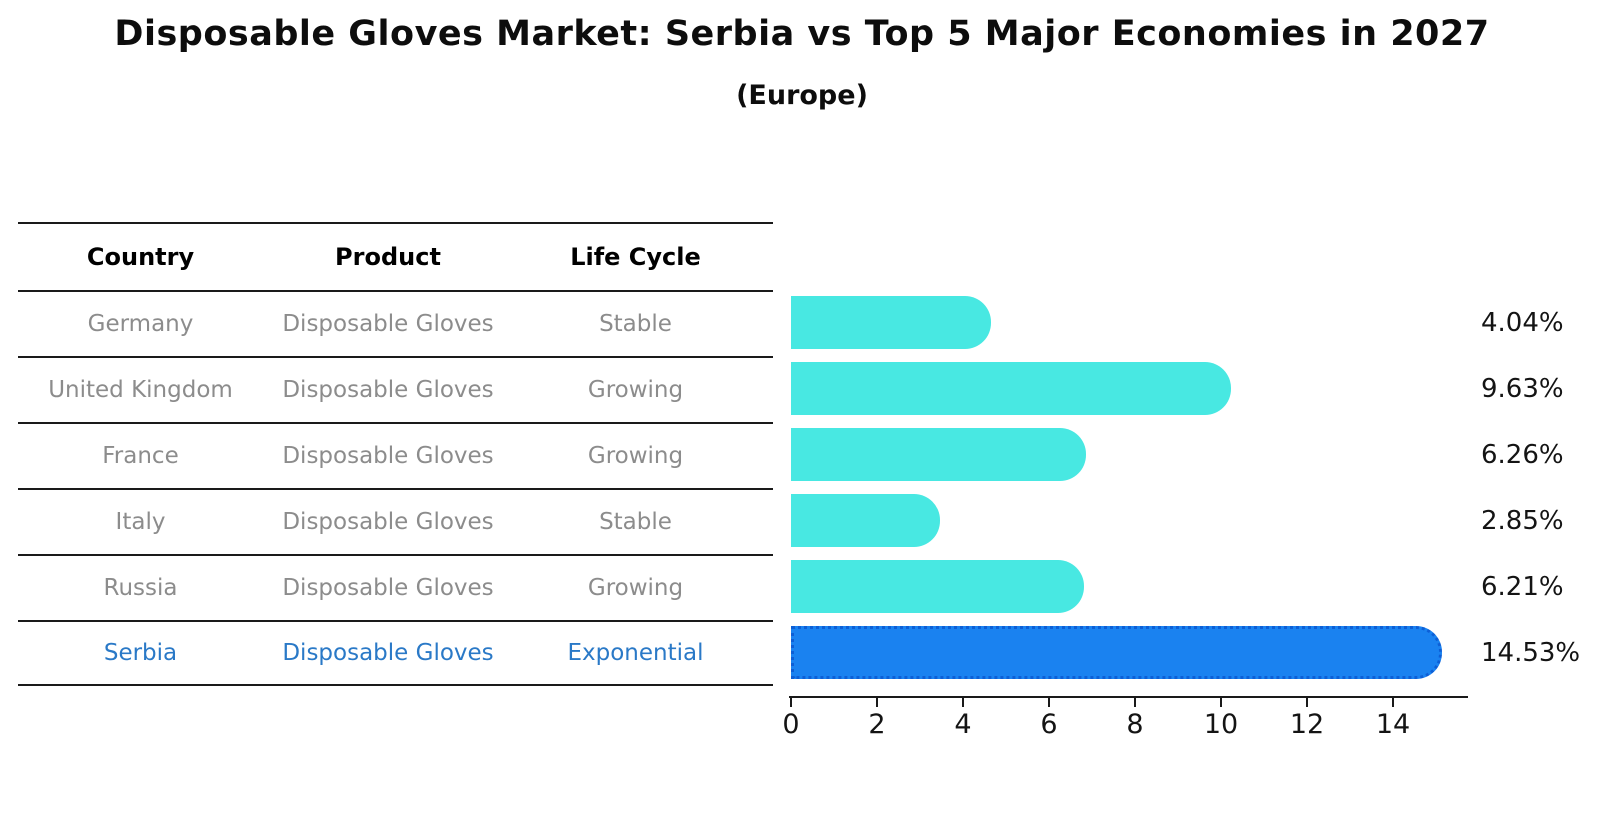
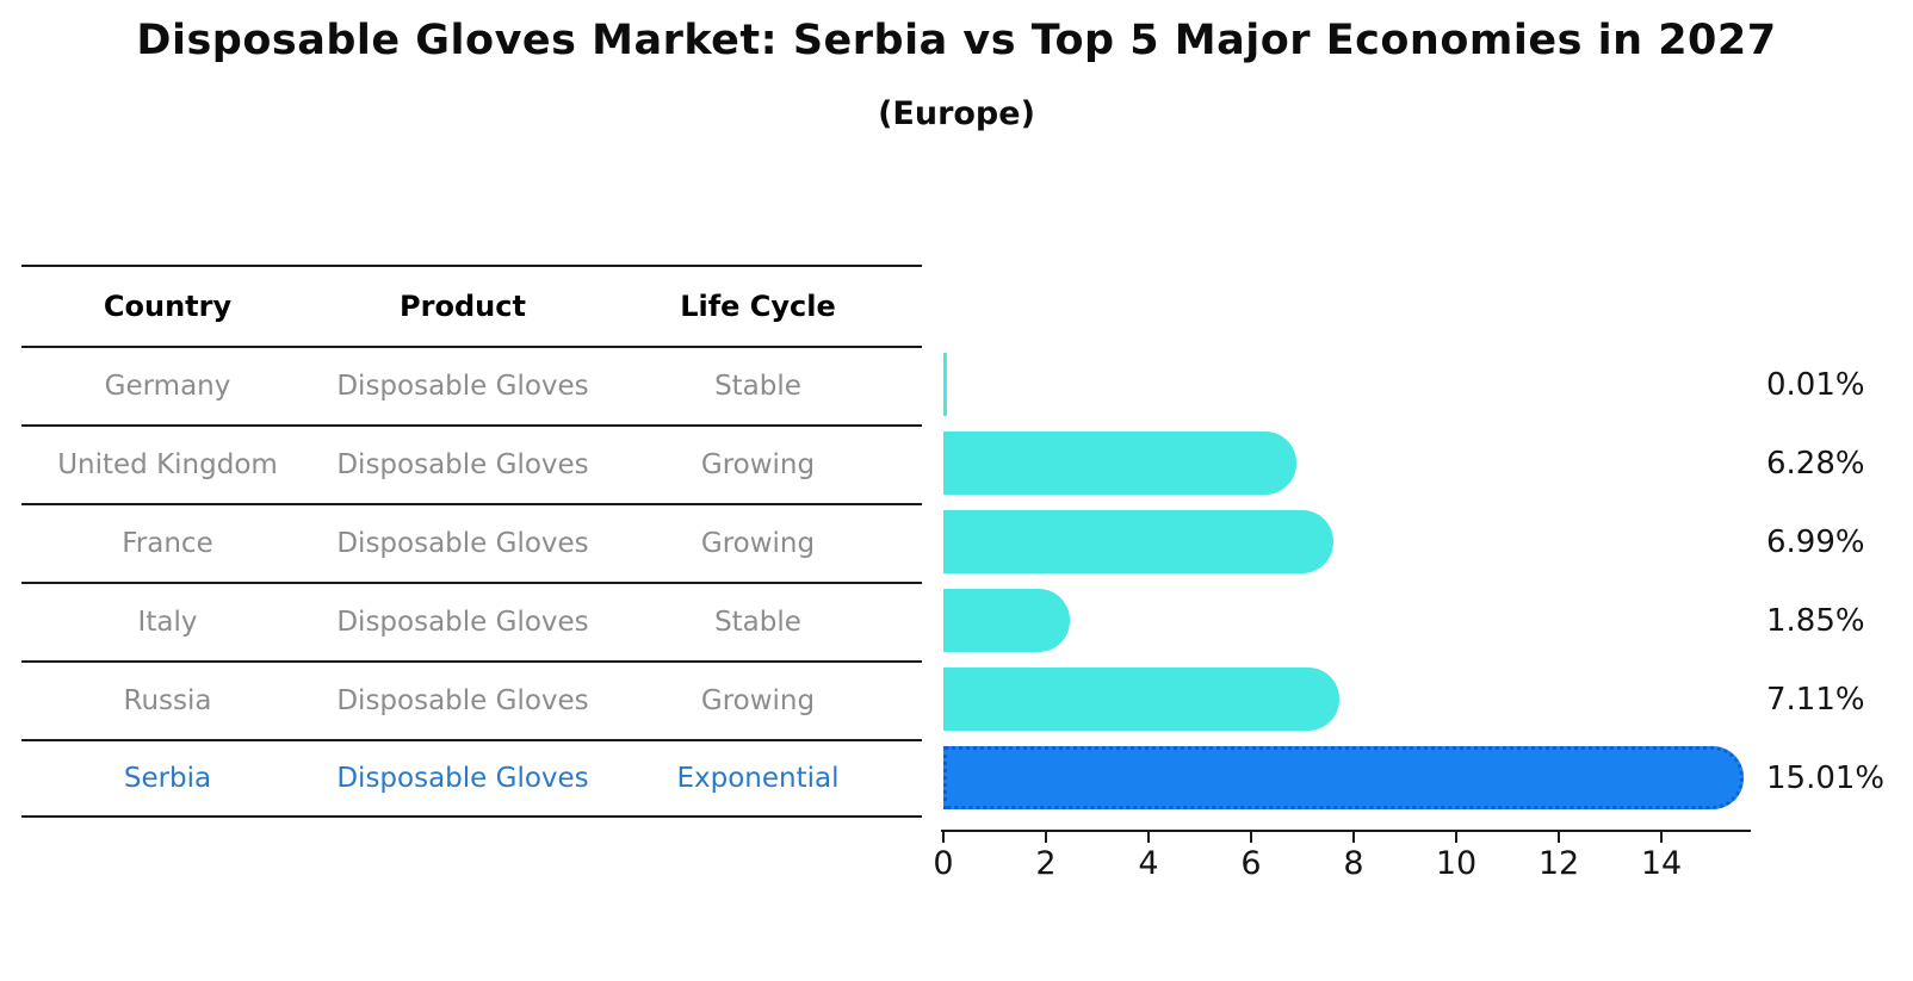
Germany: 4.04% -> 0.01%
United Kingdom: 9.63% -> 6.28%
France: 6.26% -> 6.99%
Italy: 2.85% -> 1.85%
Russia: 6.21% -> 7.11%
Serbia: 14.53% -> 15.01%
